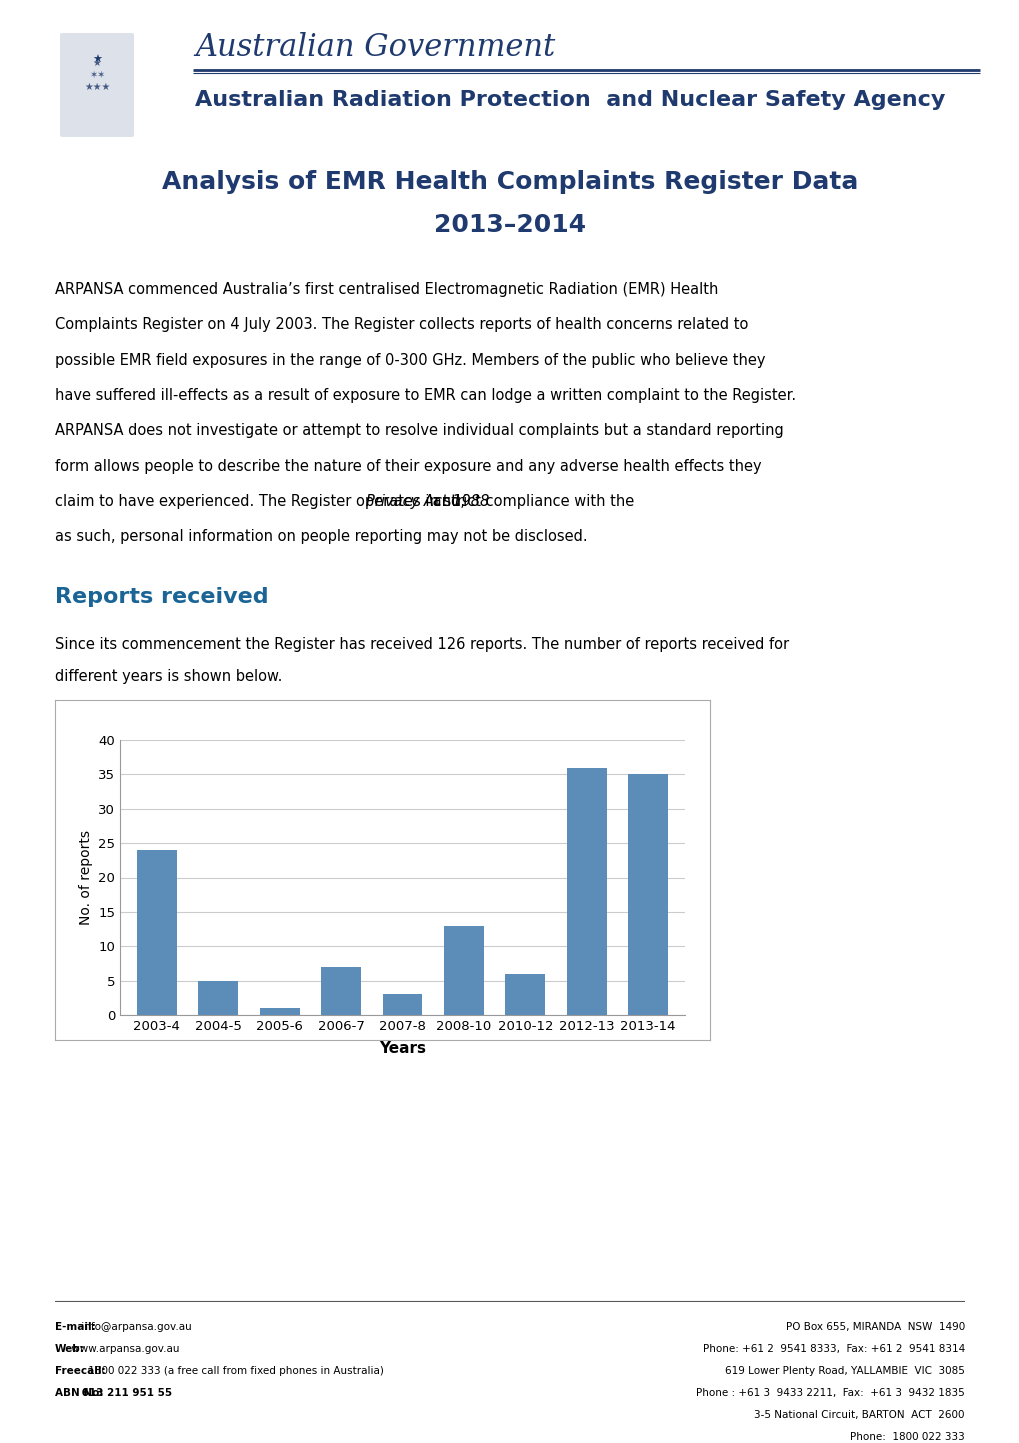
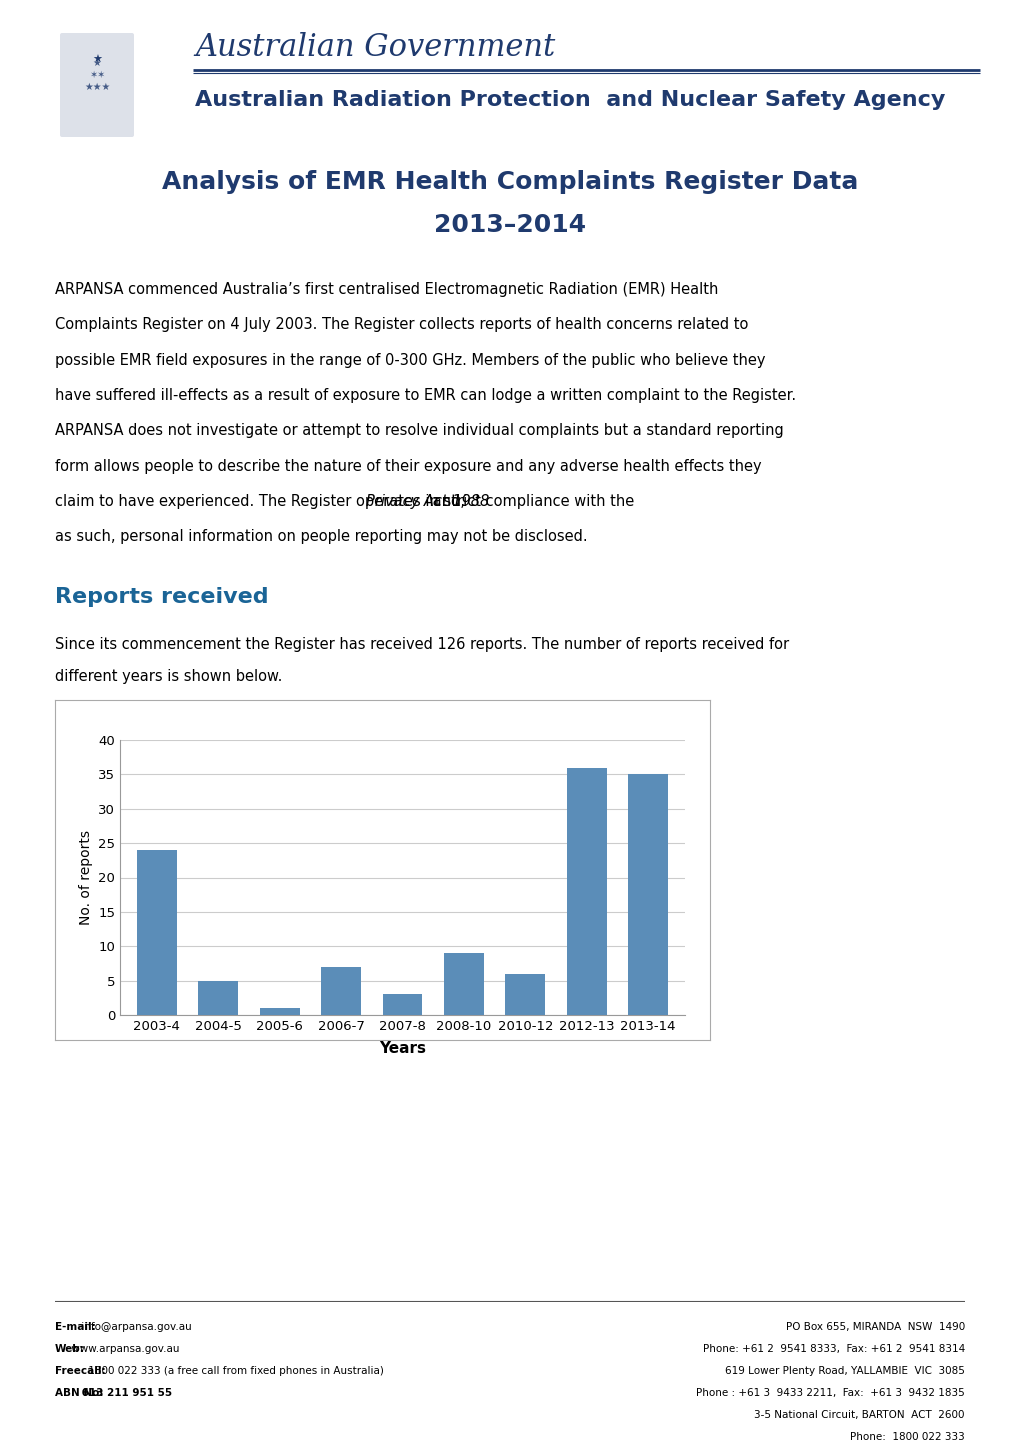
2008-10: 13 -> 9
